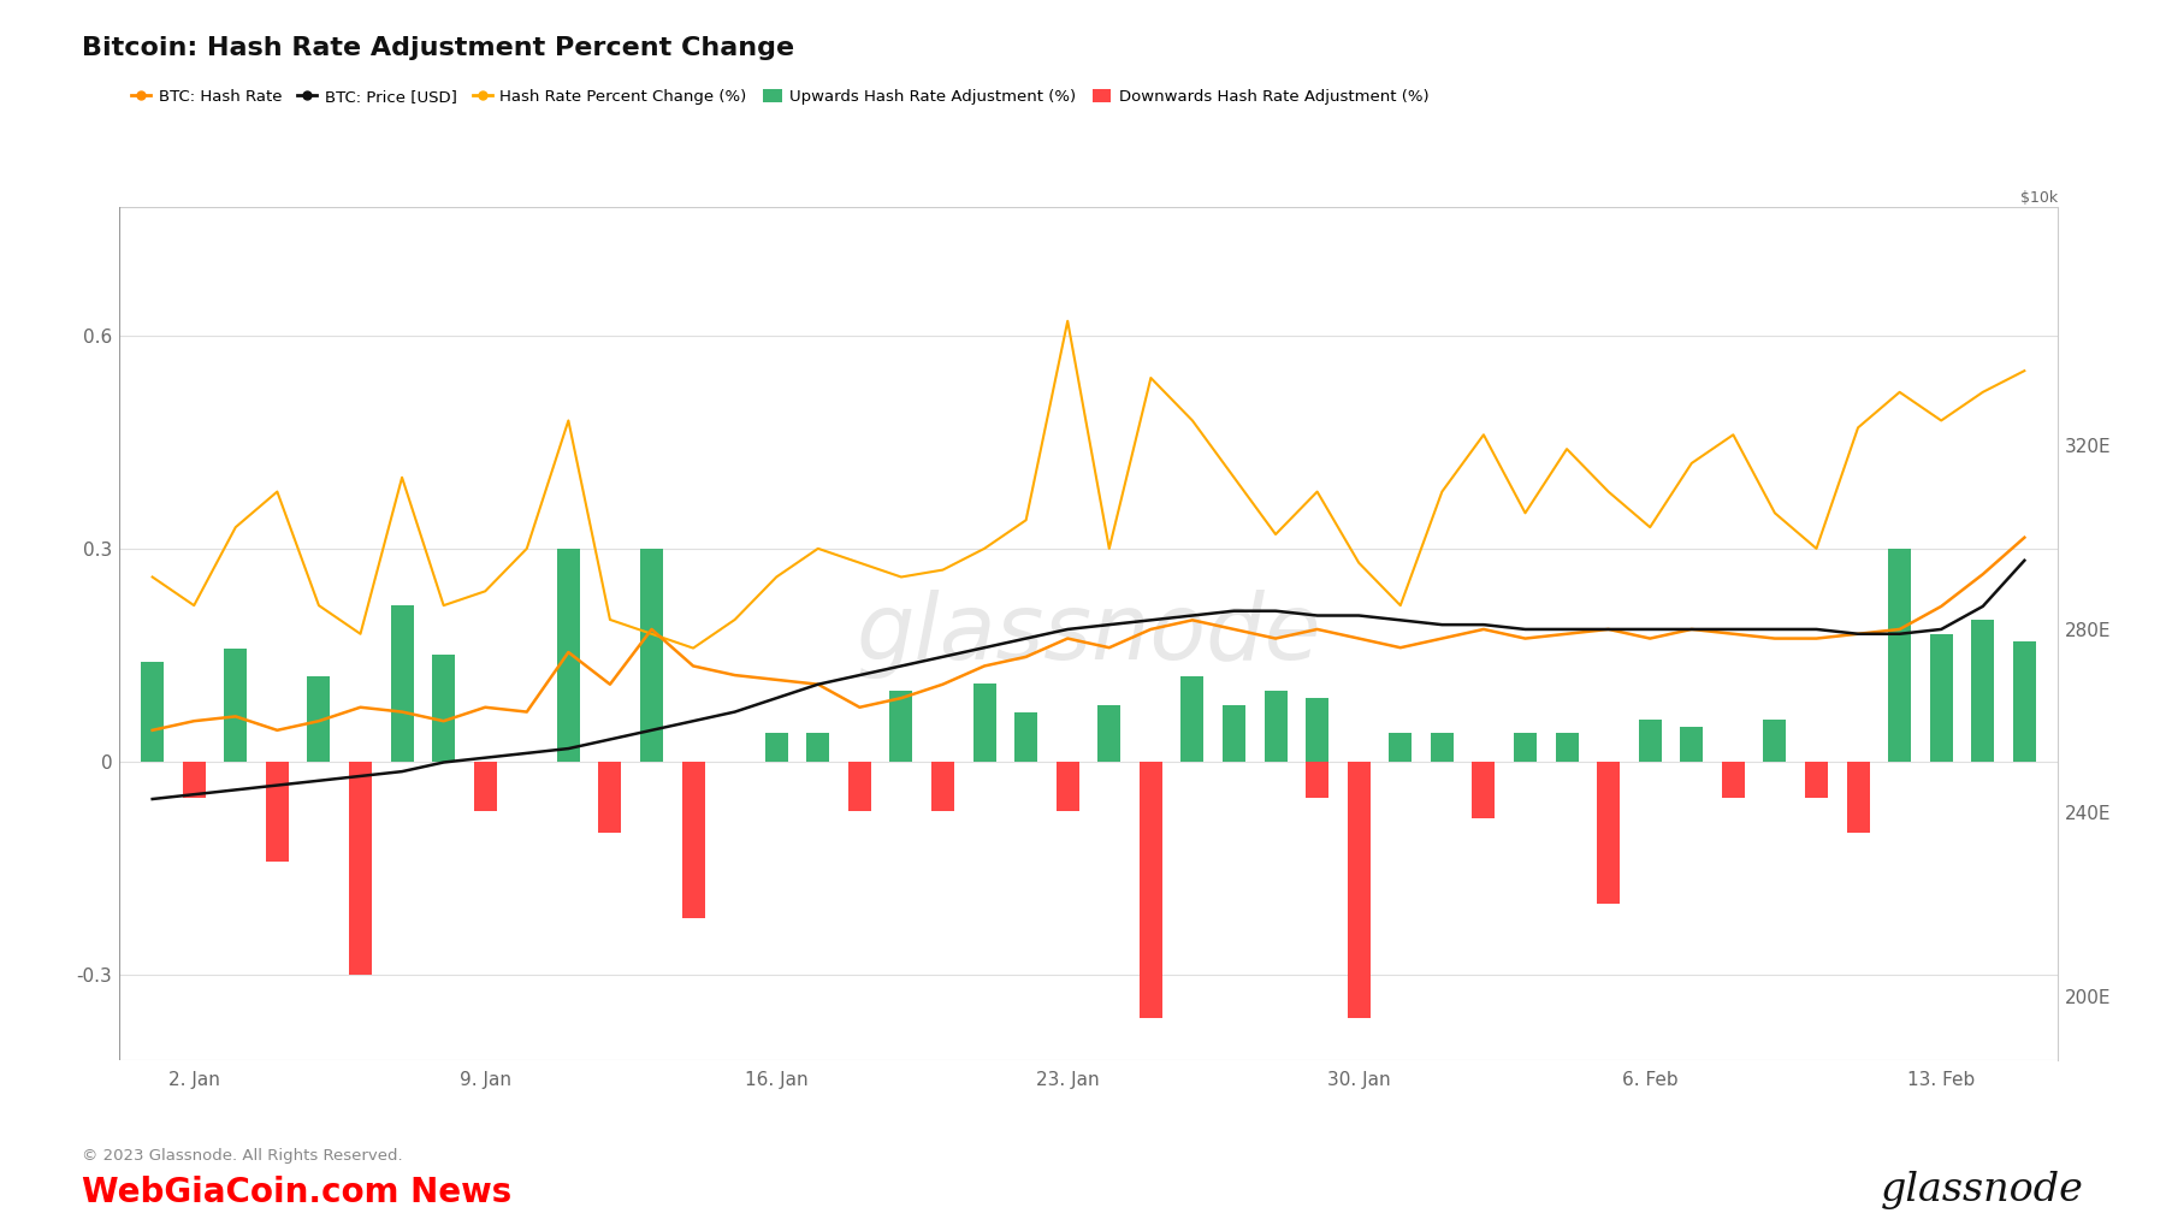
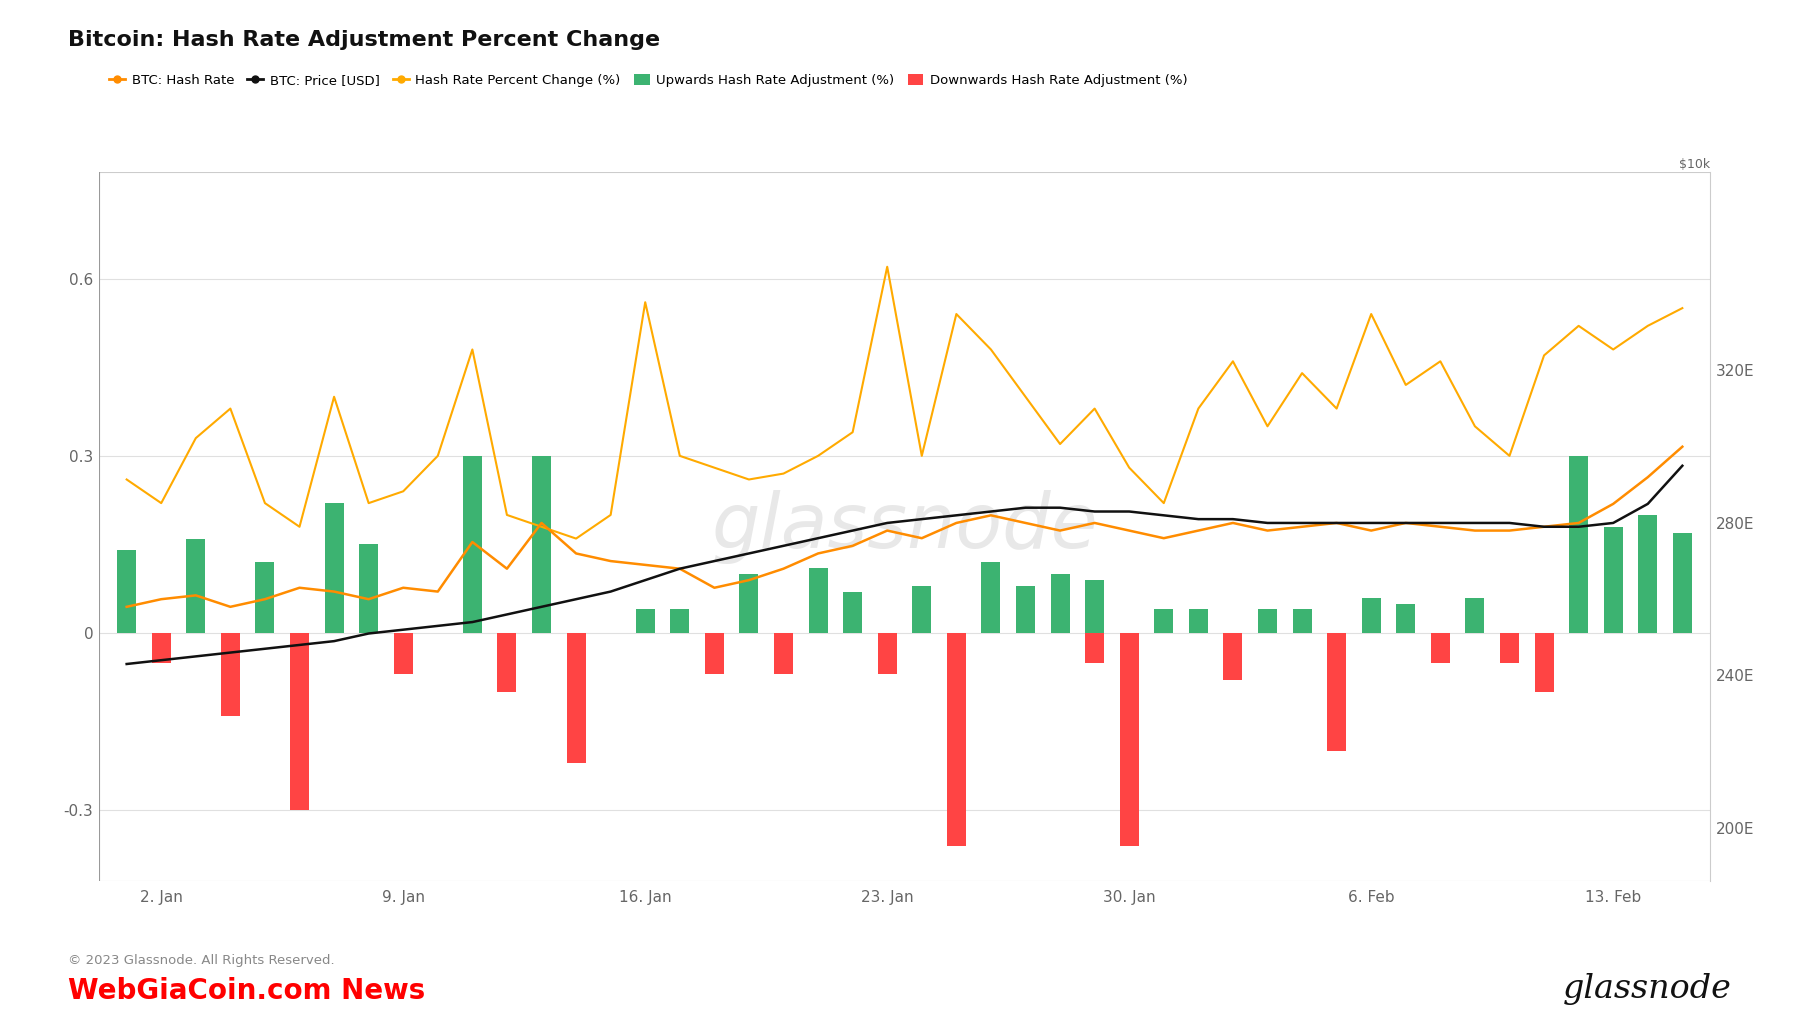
Hash Rate Percent Change (%)/16. Jan: 0.26 -> 0.56
Hash Rate Percent Change (%)/6. Feb: 0.33 -> 0.54
